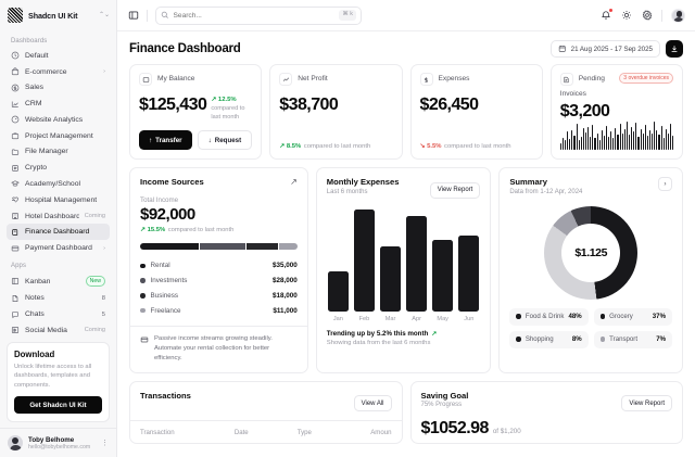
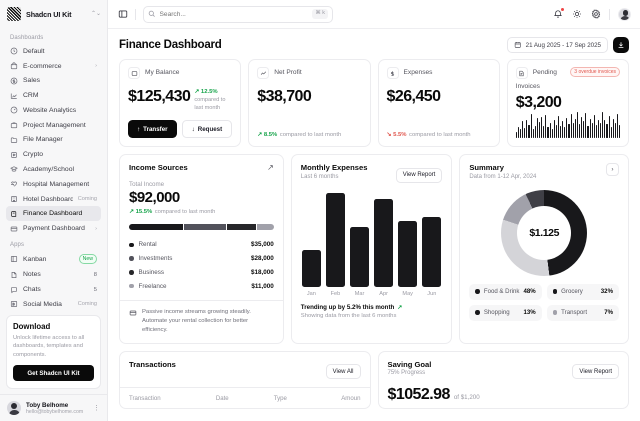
Summary/Grocery: 37% -> 32%
Summary/Shopping: 8% -> 13%
